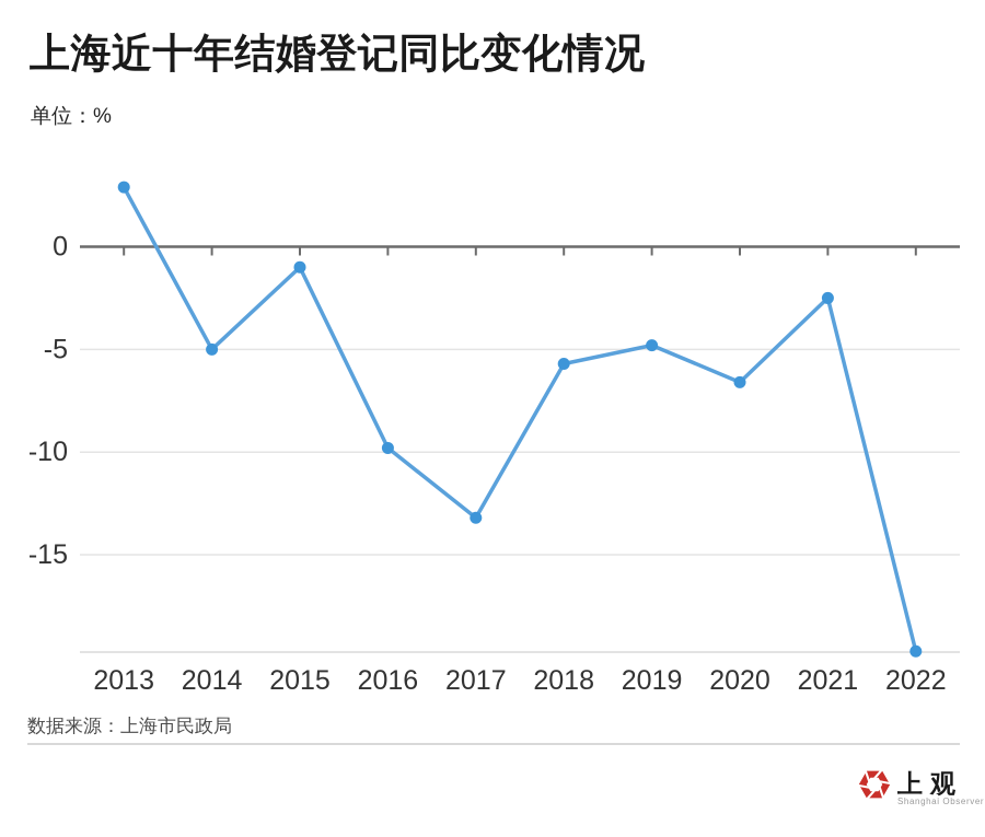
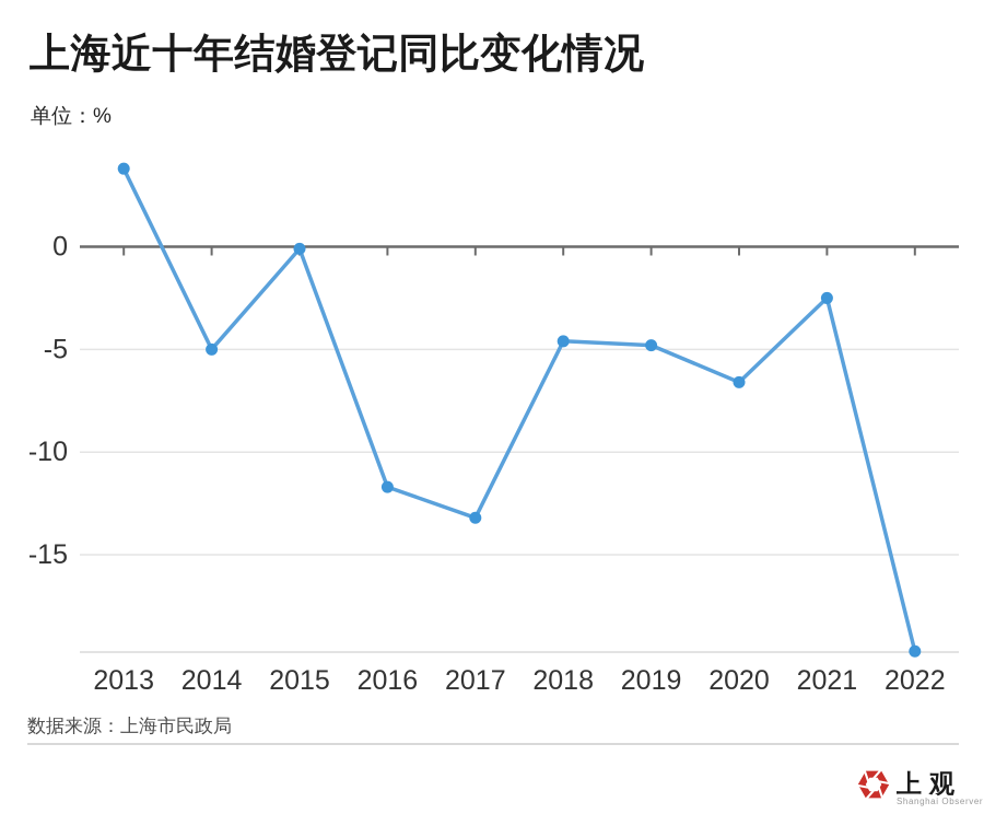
2013: 2.9 -> 3.8
2015: -1.0 -> -0.1
2016: -9.8 -> -11.7
2018: -5.7 -> -4.6
